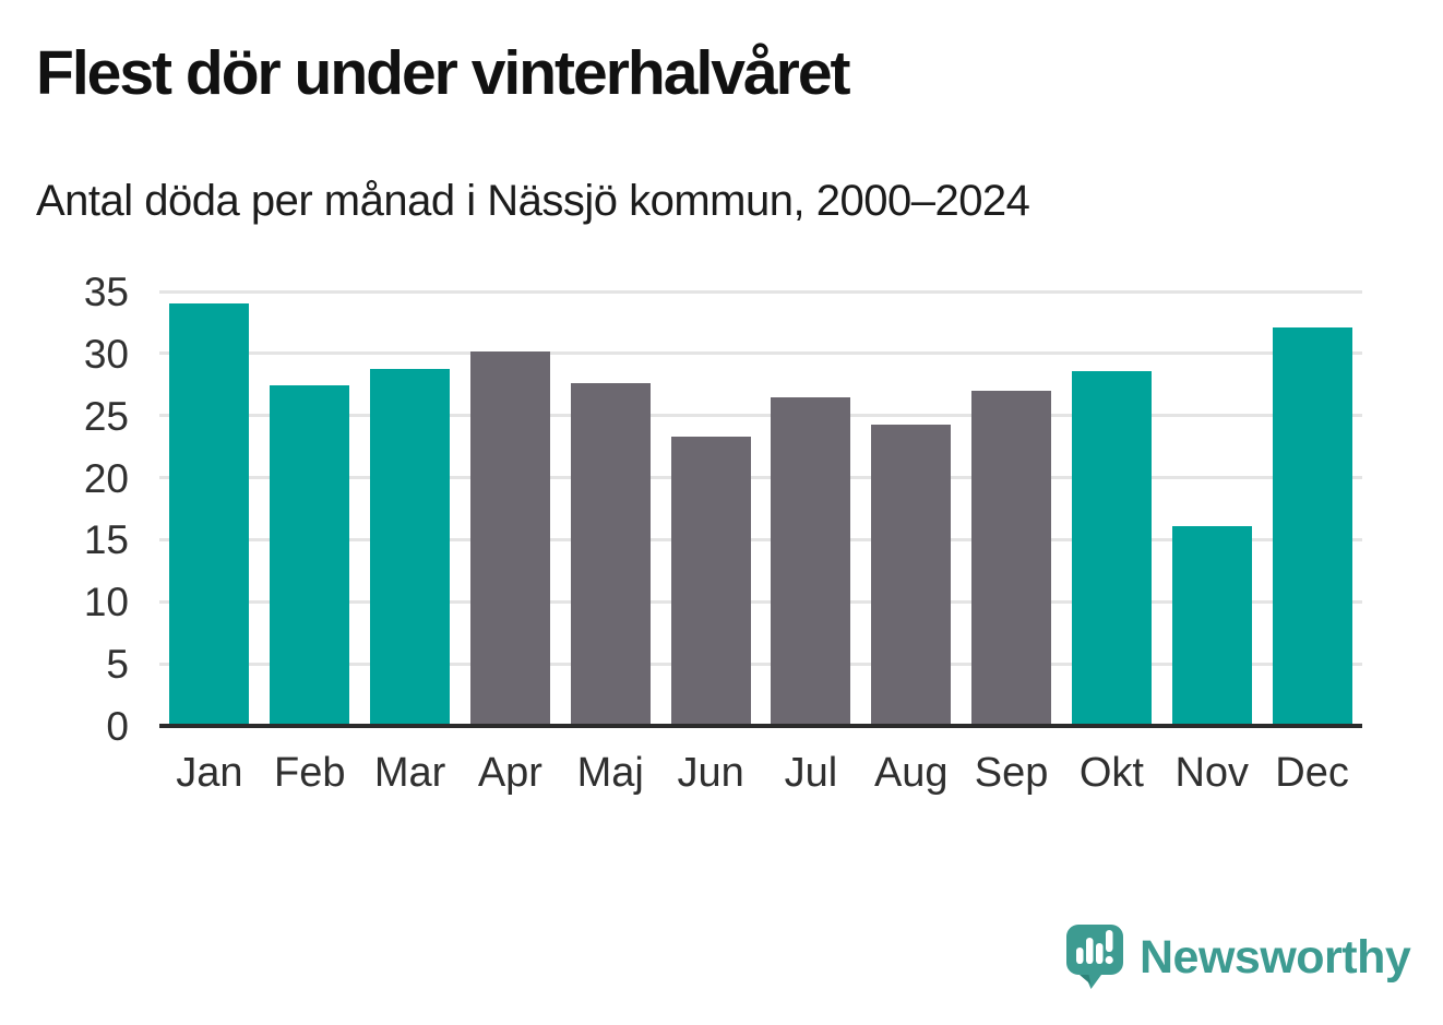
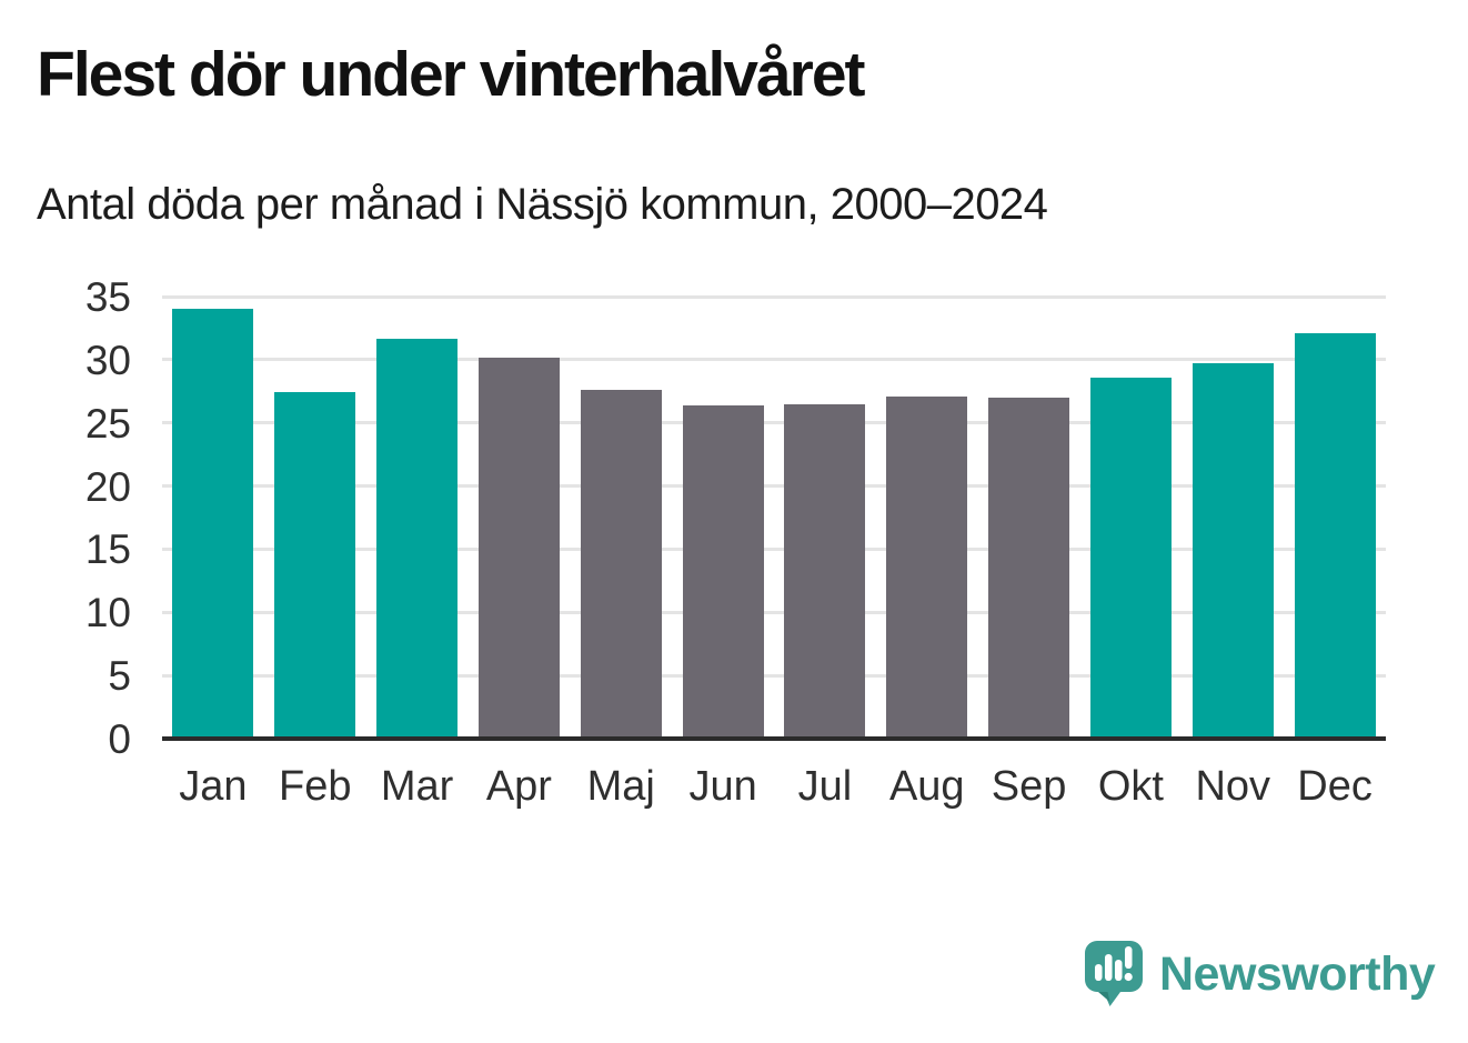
Mar: 28.8 -> 31.7
Jun: 23.3 -> 26.4
Aug: 24.3 -> 27.1
Nov: 16.1 -> 29.7
